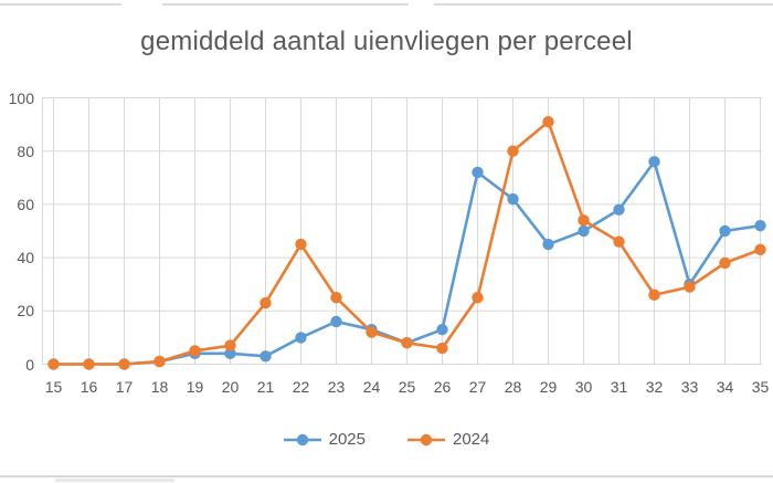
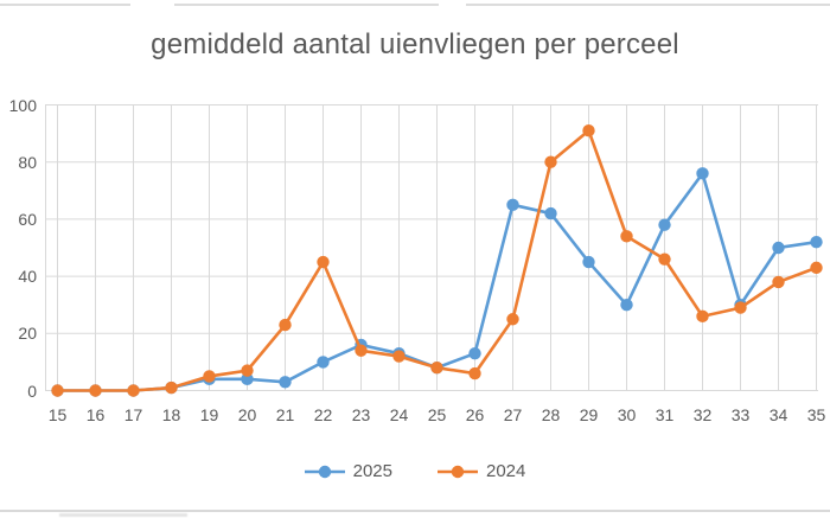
2024/23: 25 -> 14
2025/27: 72 -> 65
2025/30: 50 -> 30
